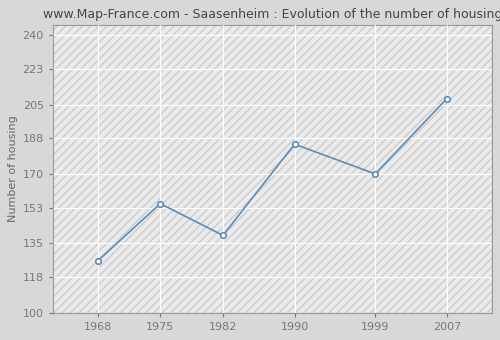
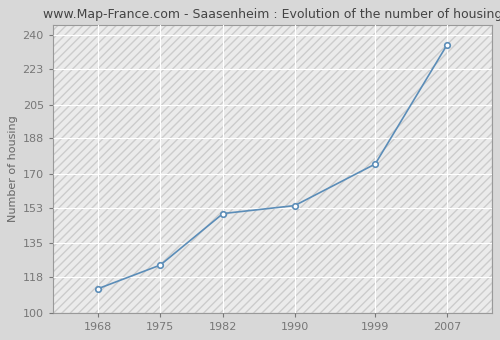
1968: 126 -> 112
1975: 155 -> 124
1982: 139 -> 150
1990: 185 -> 154
1999: 170 -> 175
2007: 208 -> 235
